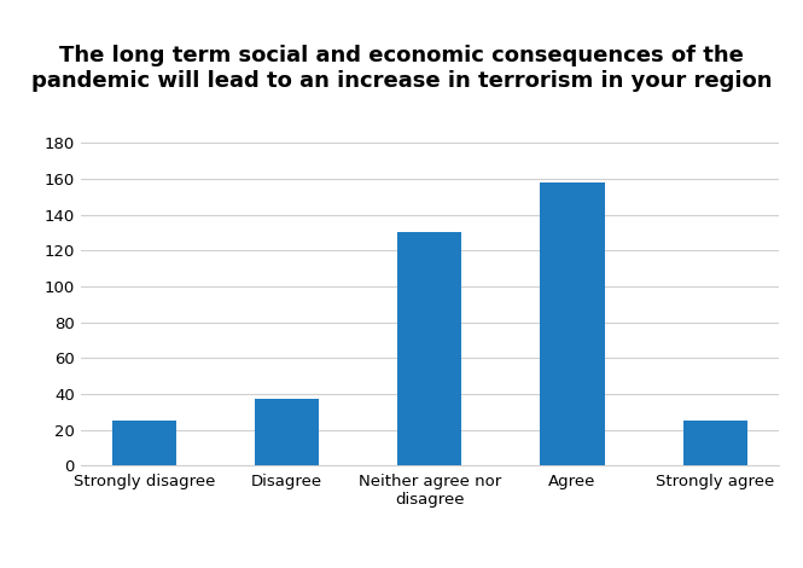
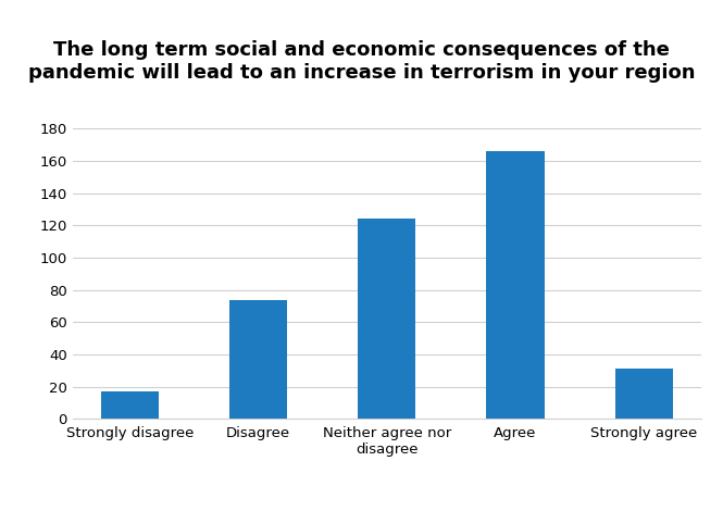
Strongly disagree: 25 -> 17
Disagree: 37 -> 74
Neither agree nor disagree: 130 -> 124
Agree: 158 -> 166
Strongly agree: 25 -> 31
